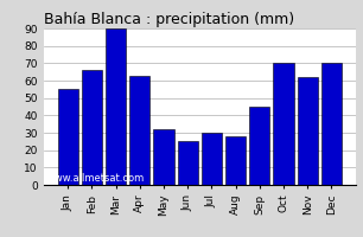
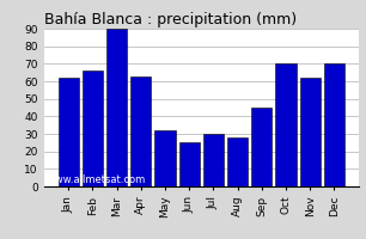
Jan: 55 -> 62
